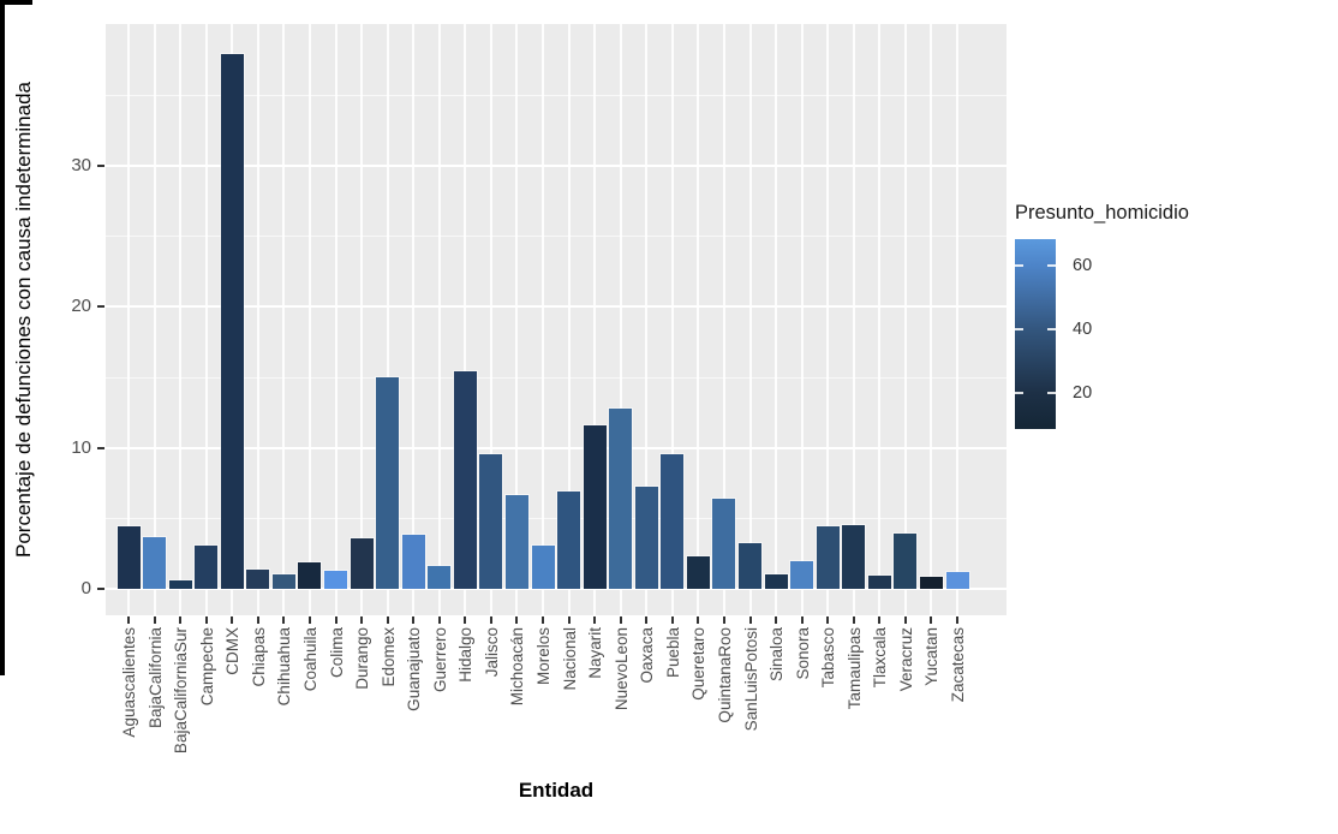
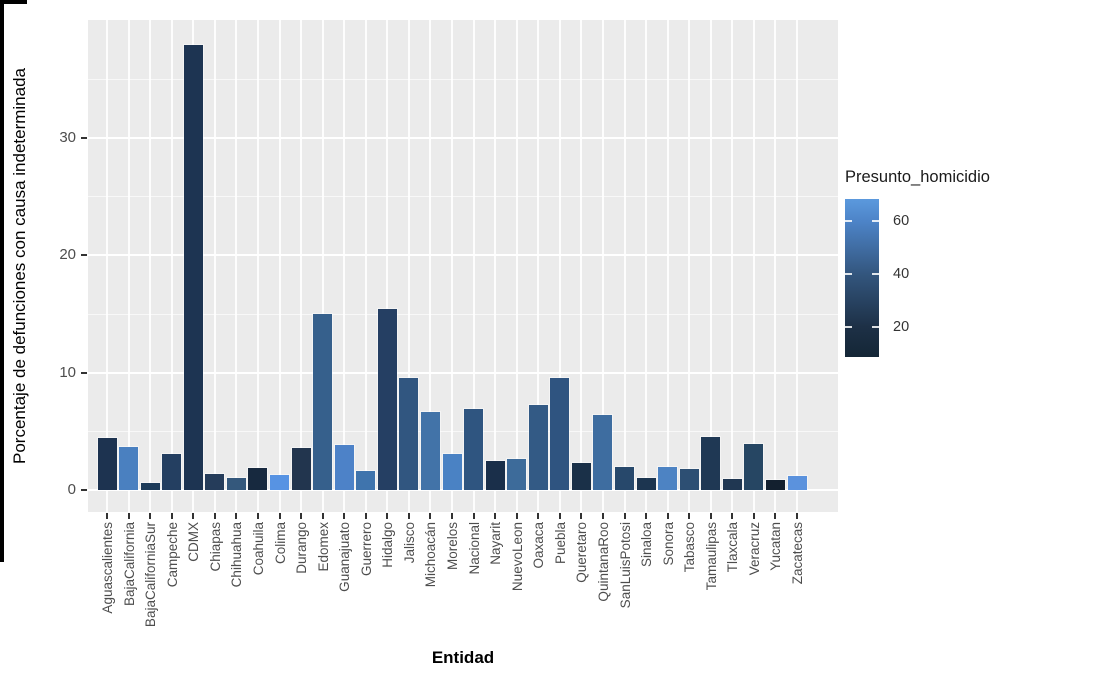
Nayarit: 11.6 -> 2.5
NuevoLeon: 12.8 -> 2.6
SanLuisPotosi: 3.2 -> 2.0
Tabasco: 4.4 -> 1.8
